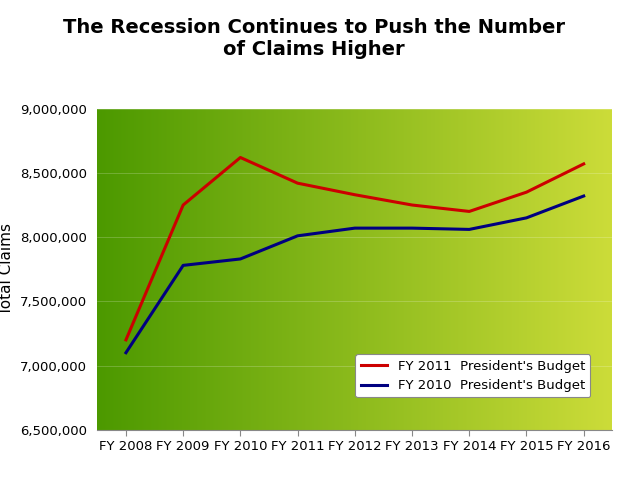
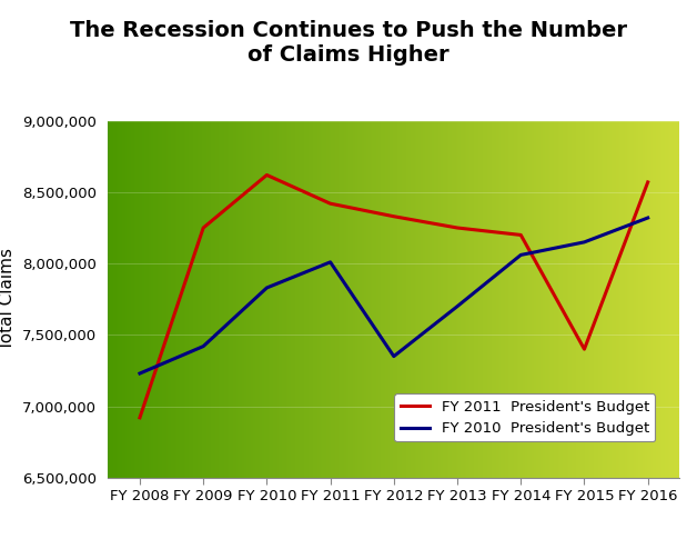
FY 2011 President's Budget/FY 2008: 7,200,000 -> 6,920,000
FY 2010 President's Budget/FY 2008: 7,100,000 -> 7,230,000
FY 2010 President's Budget/FY 2009: 7,780,000 -> 7,420,000
FY 2010 President's Budget/FY 2012: 8,070,000 -> 7,350,000
FY 2010 President's Budget/FY 2013: 8,070,000 -> 7,700,000
FY 2011 President's Budget/FY 2015: 8,350,000 -> 7,400,000
